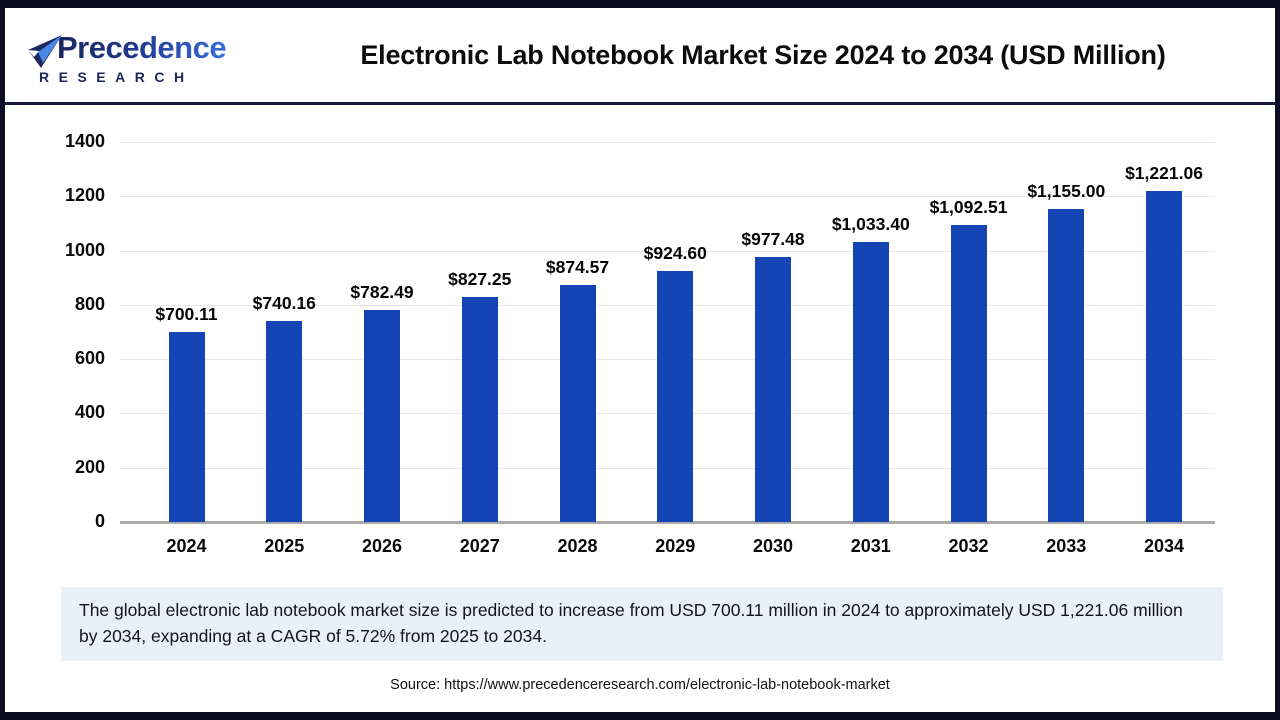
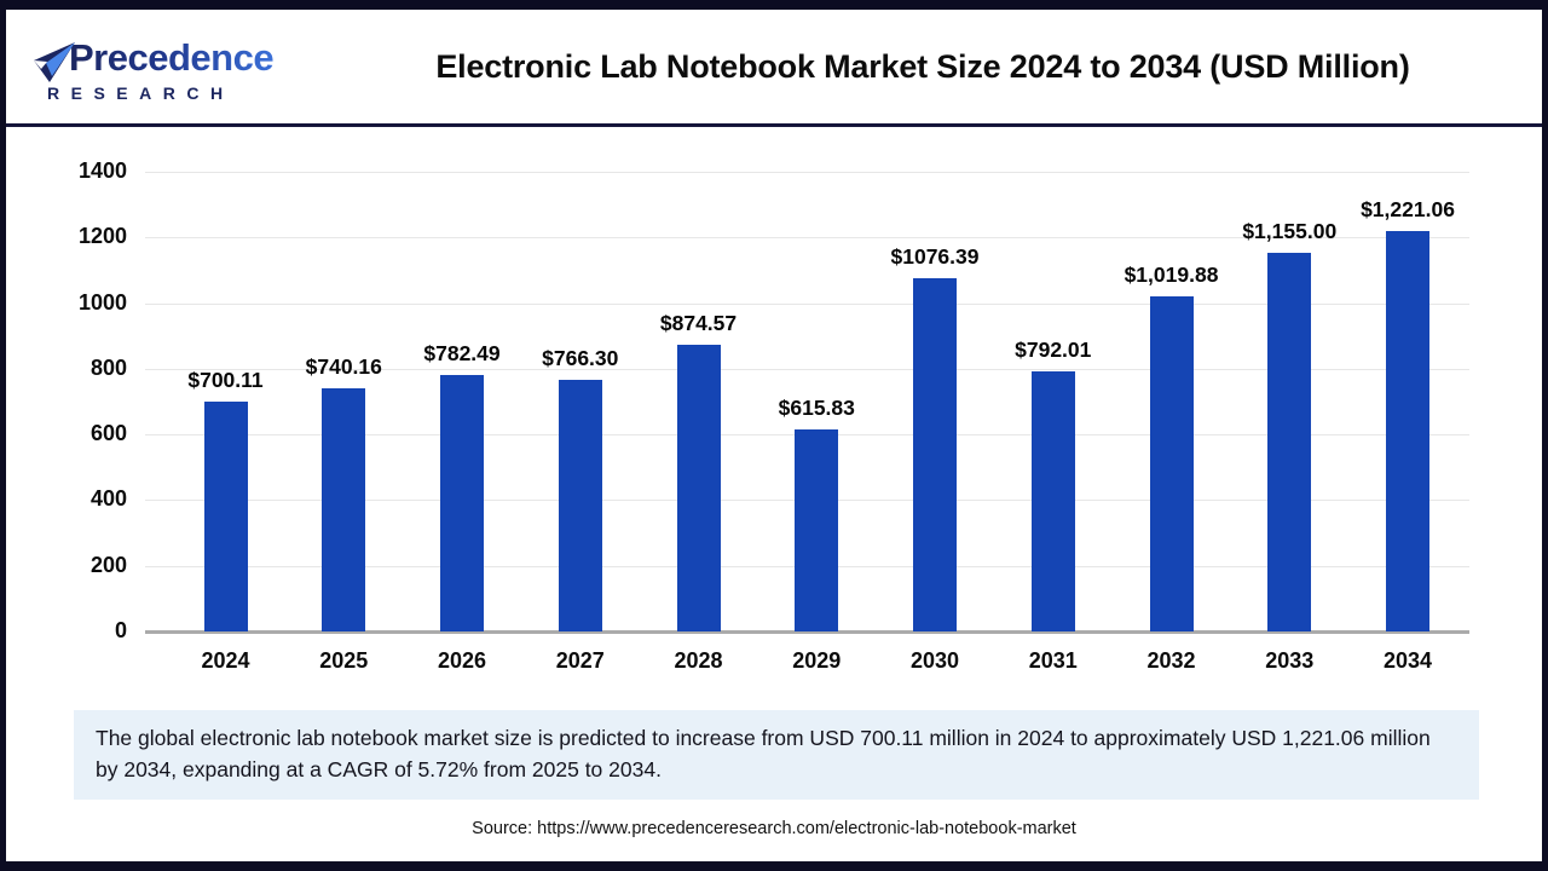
2027: $827.25 -> $766.30
2029: $924.60 -> $615.83
2030: $977.48 -> $1076.39
2031: $1,033.40 -> $792.01
2032: $1,092.51 -> $1,019.88
